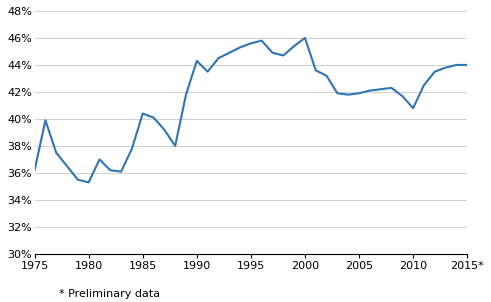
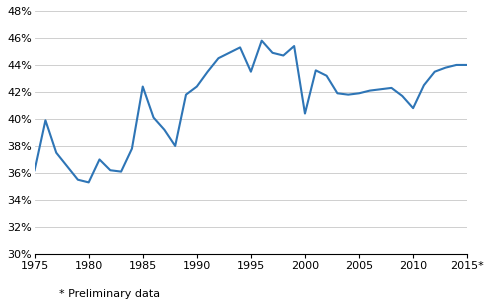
1985: 40.4% -> 42.4%
1990: 44.3% -> 42.4%
1995: 45.6% -> 43.5%
2000: 46.0% -> 40.4%
